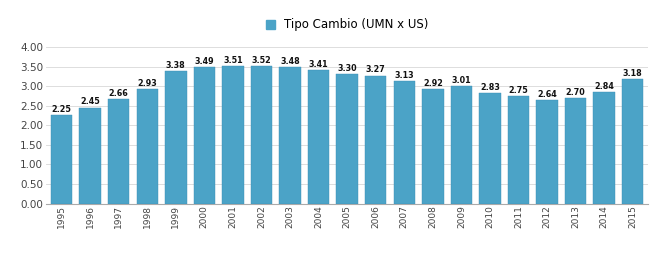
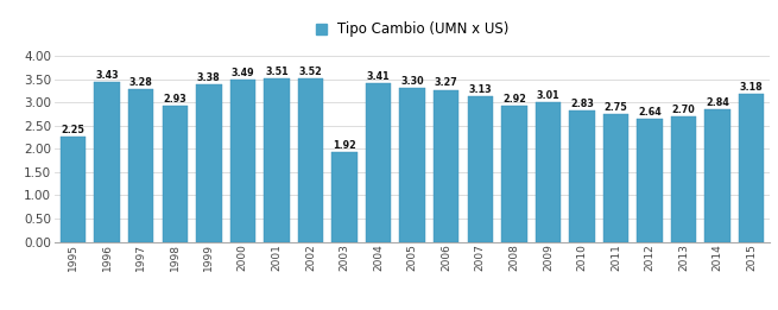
1996: 2.45 -> 3.43
1997: 2.66 -> 3.28
2003: 3.48 -> 1.92
